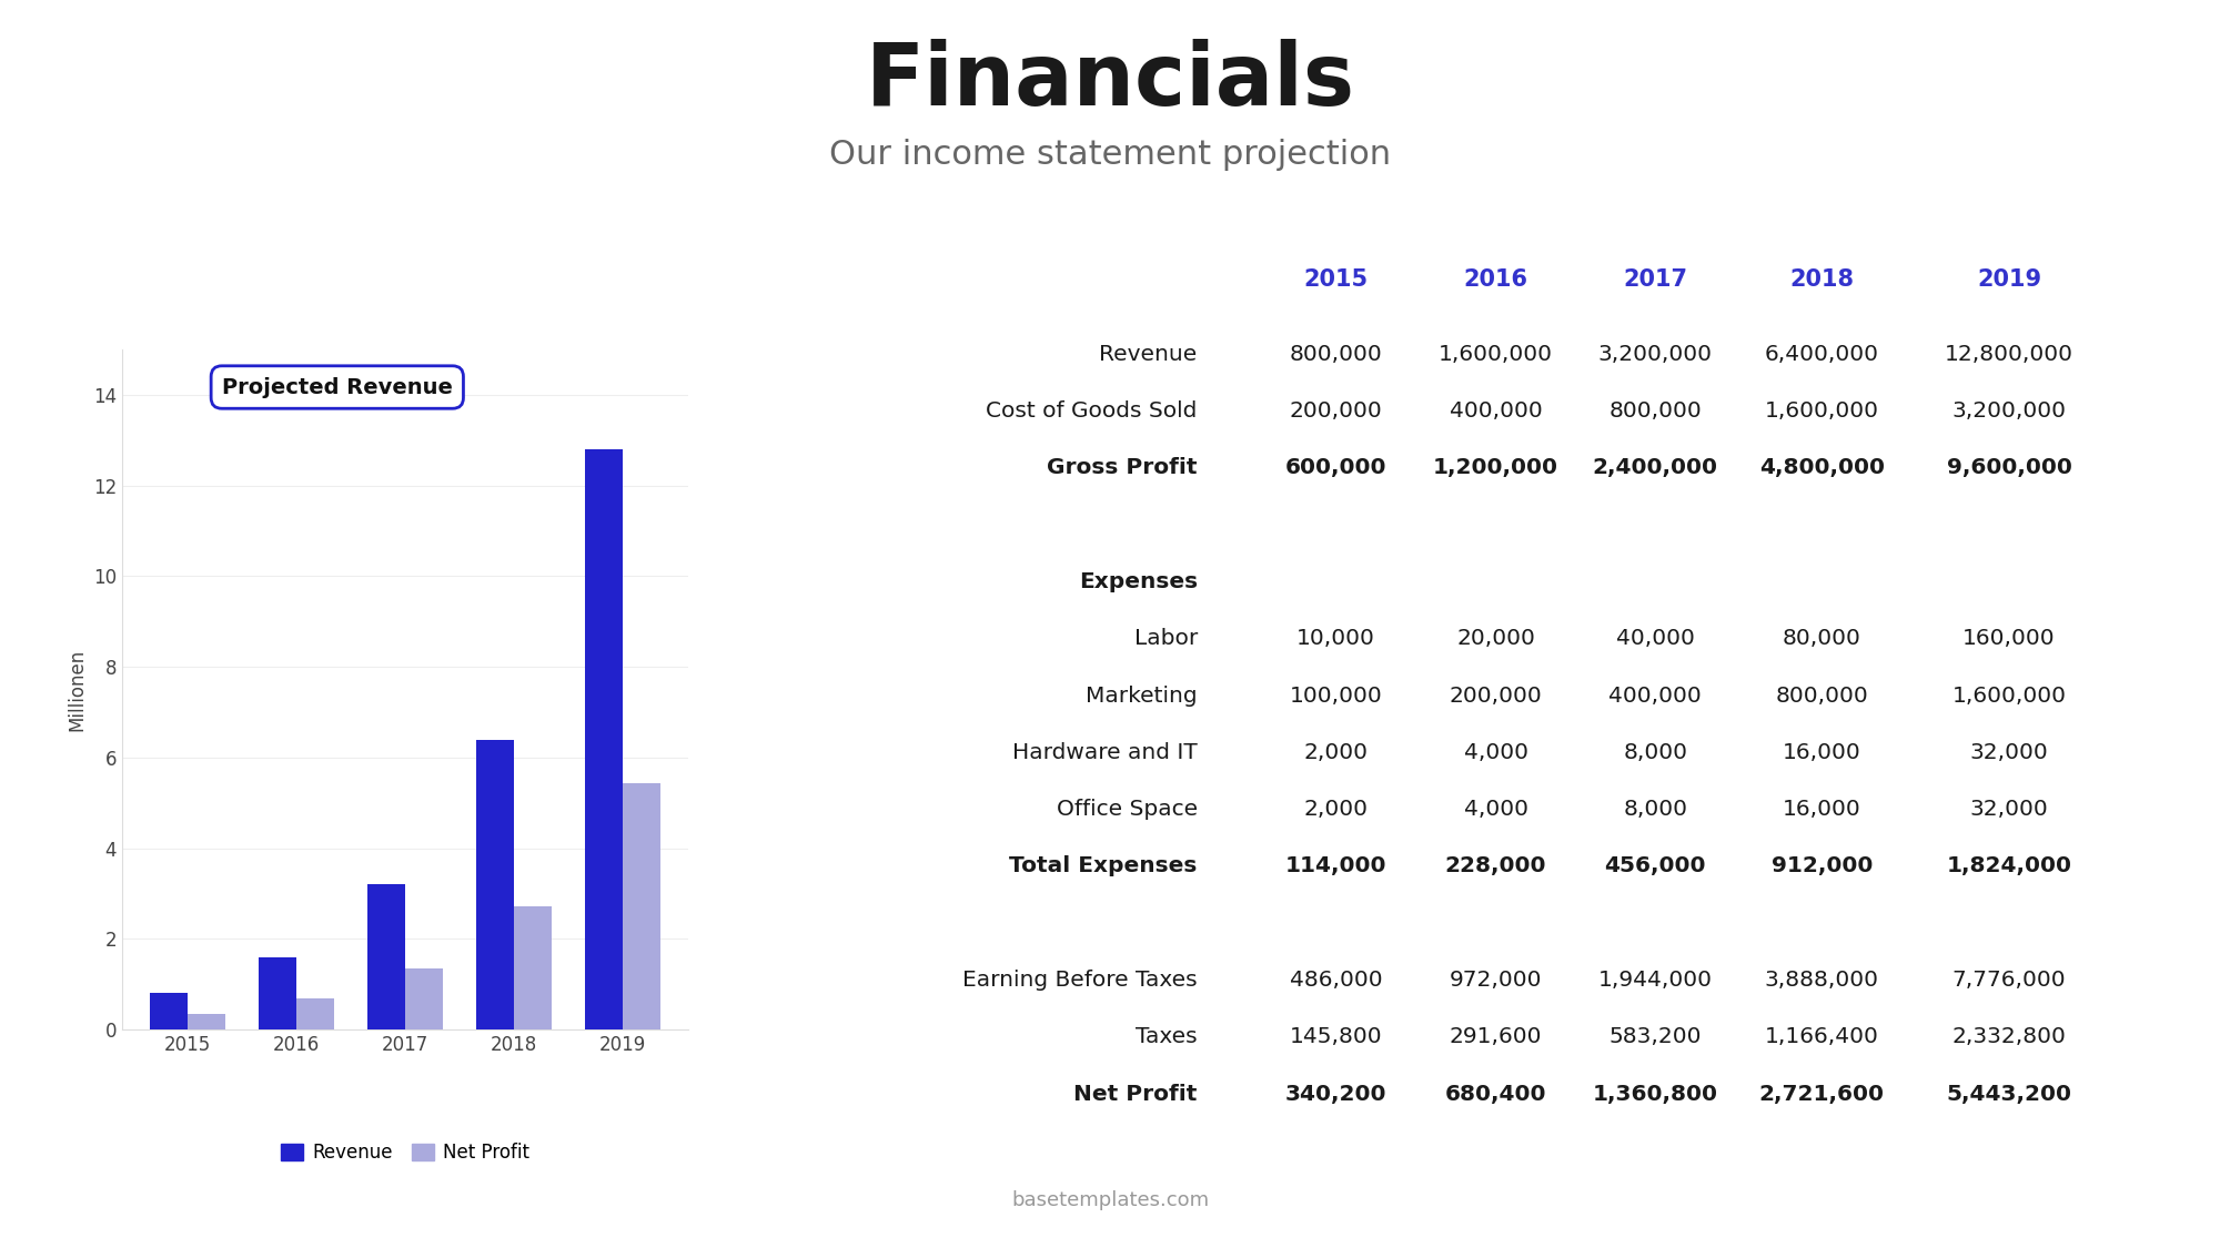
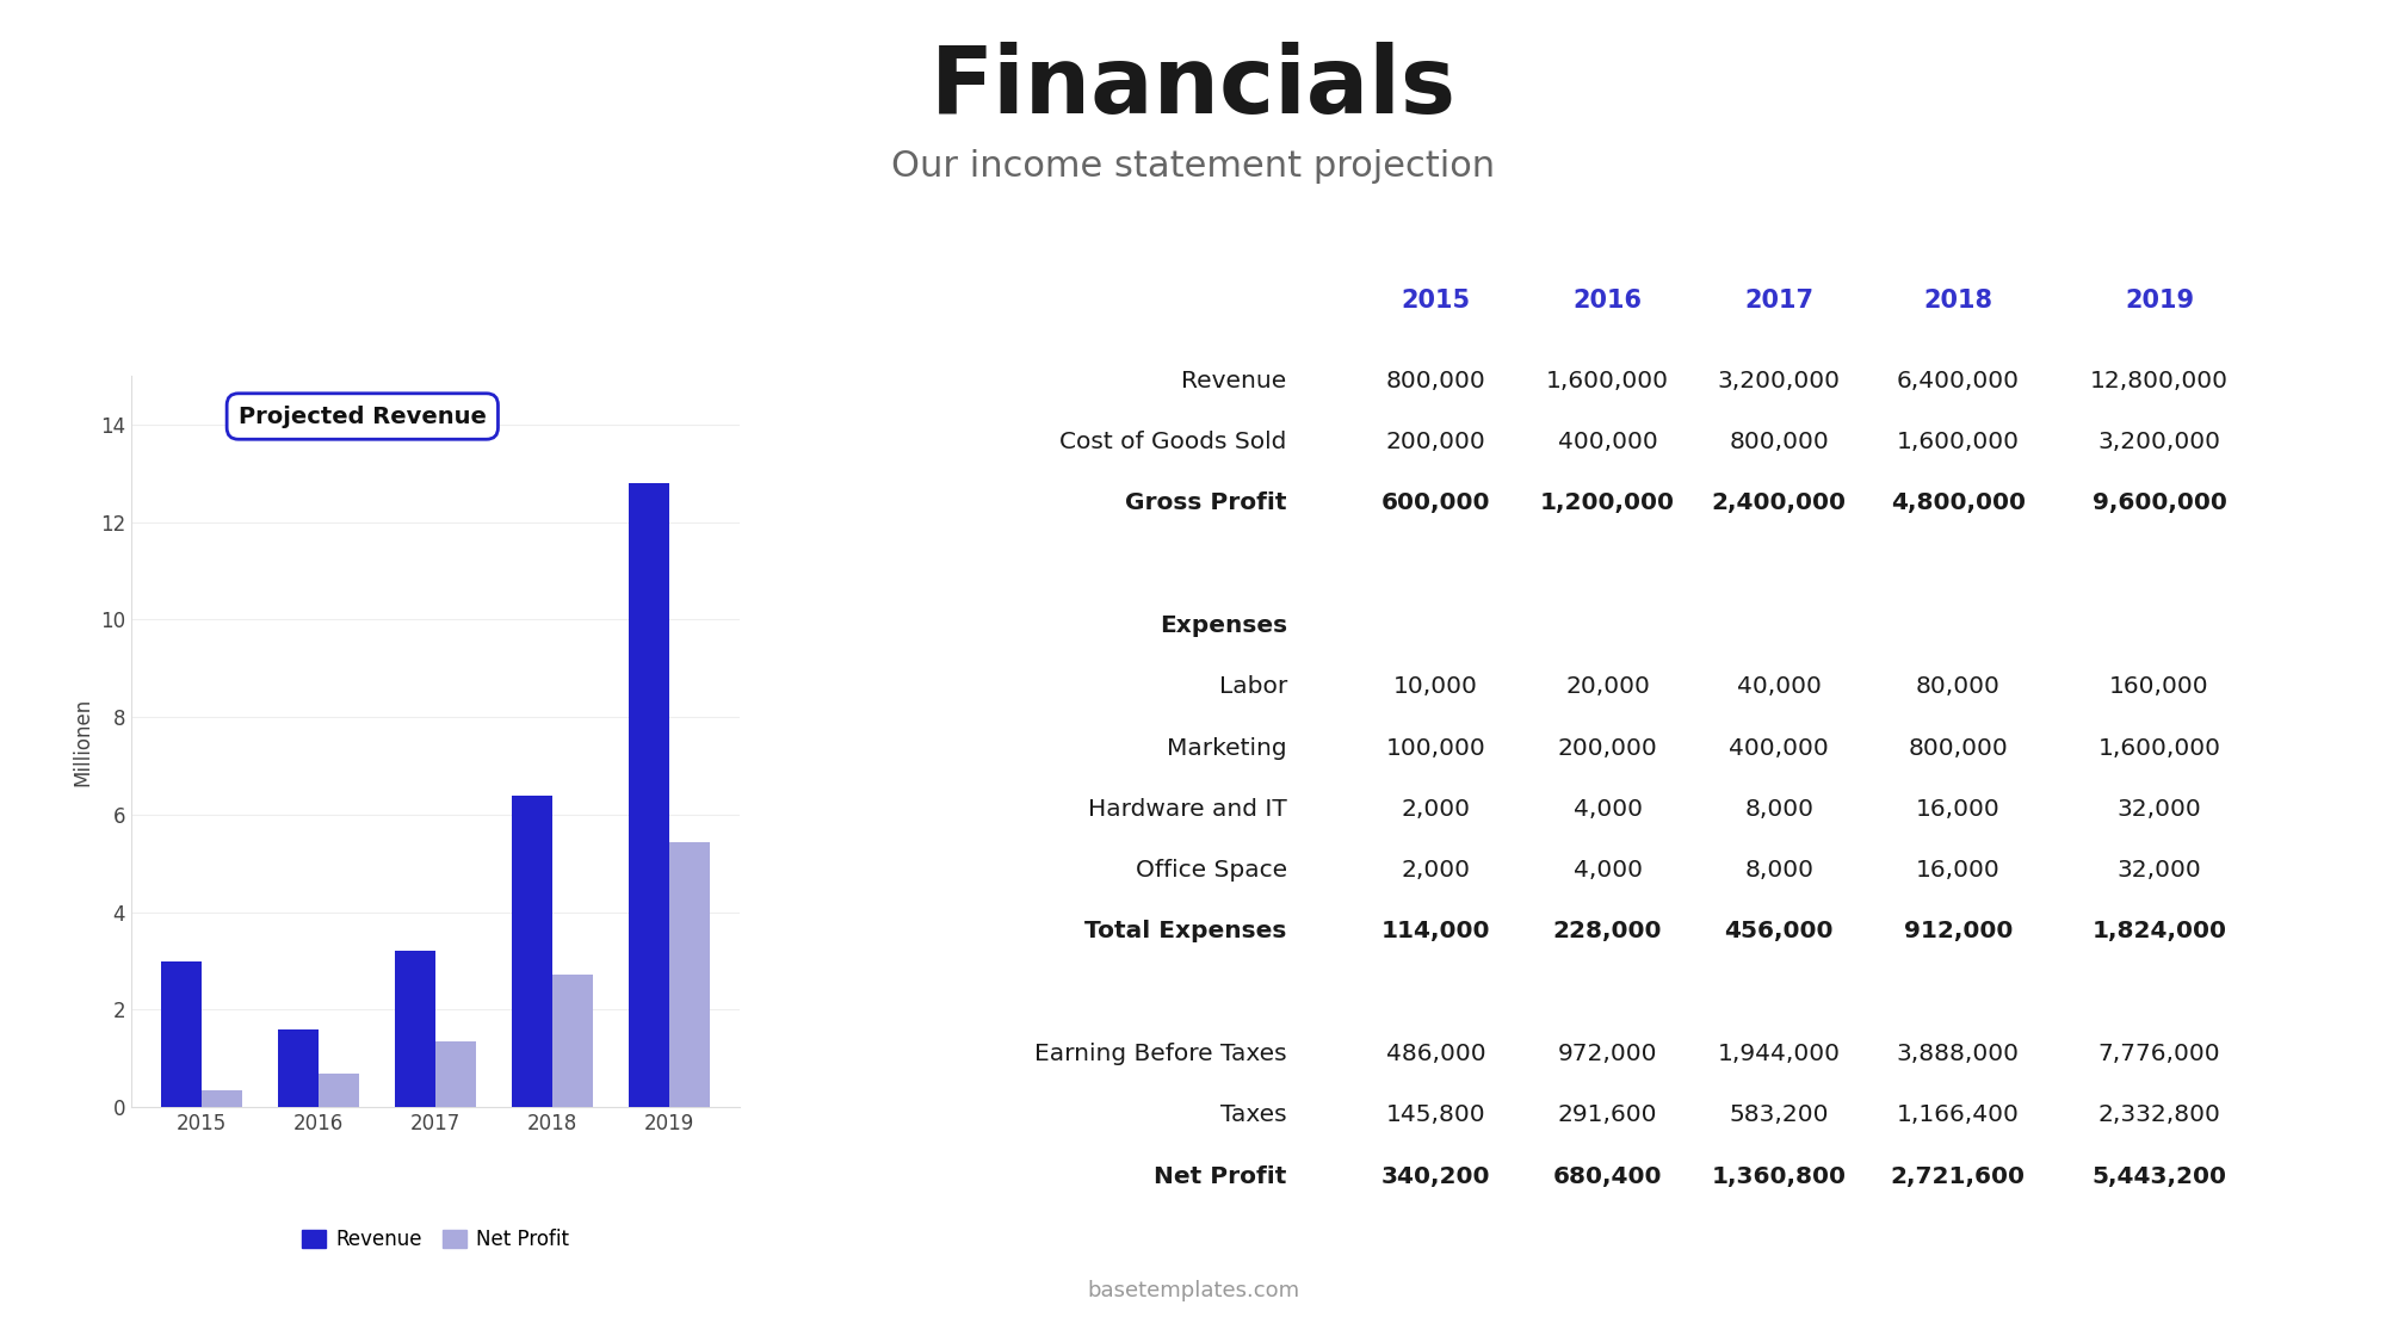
Revenue/2015: 0.8 -> 3.0
